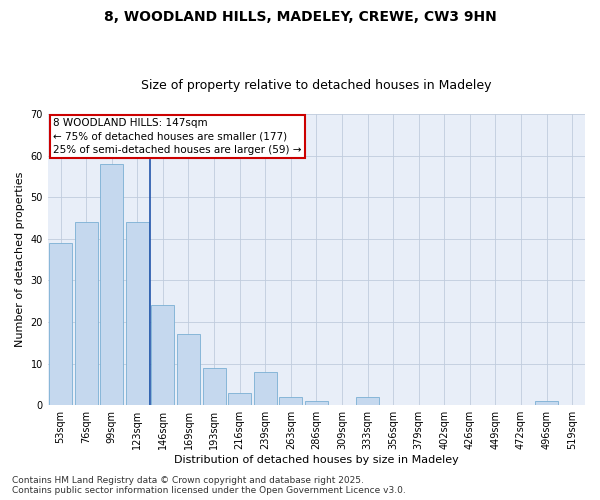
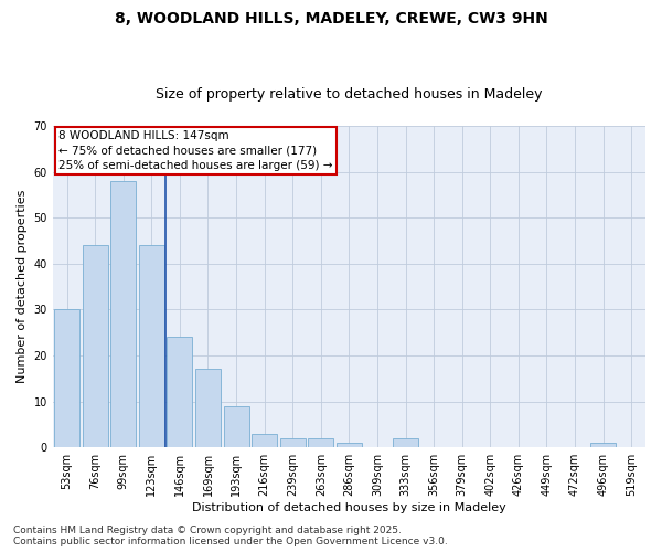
53sqm: 39 -> 30
239sqm: 8 -> 2
